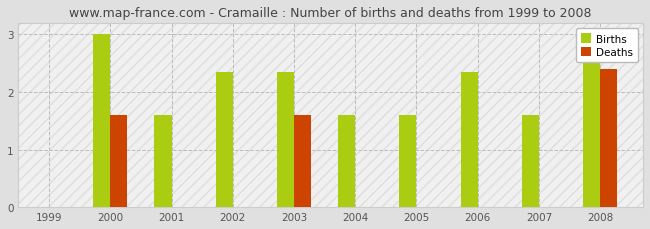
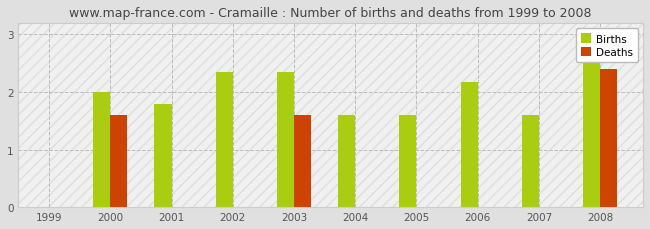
Births/2000: 3.00 -> 2.00
Births/2001: 1.60 -> 1.80
Births/2006: 2.35 -> 2.18
